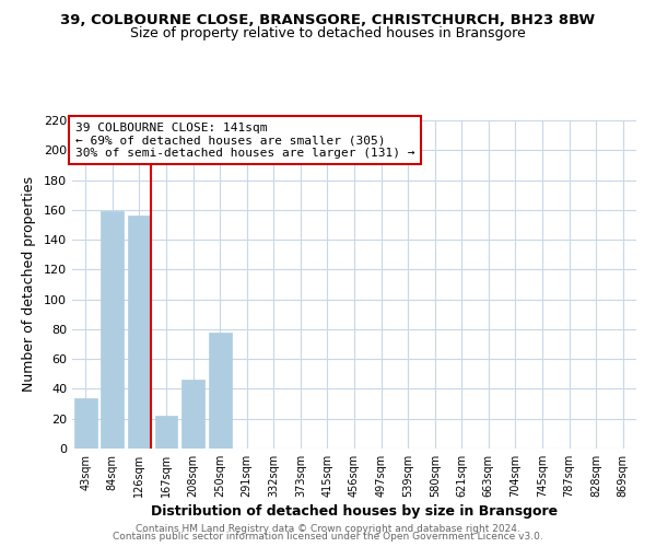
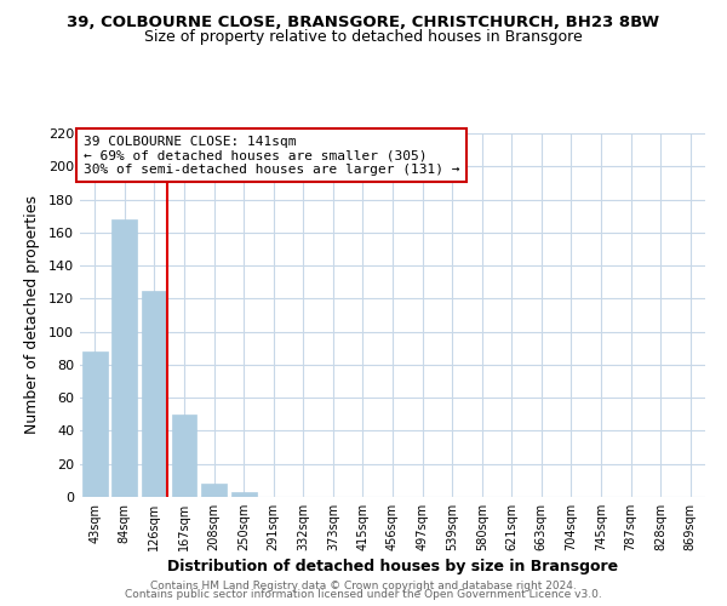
43sqm: 34 -> 88
84sqm: 159 -> 168
126sqm: 156 -> 125
167sqm: 22 -> 50
208sqm: 46 -> 8
250sqm: 78 -> 3
